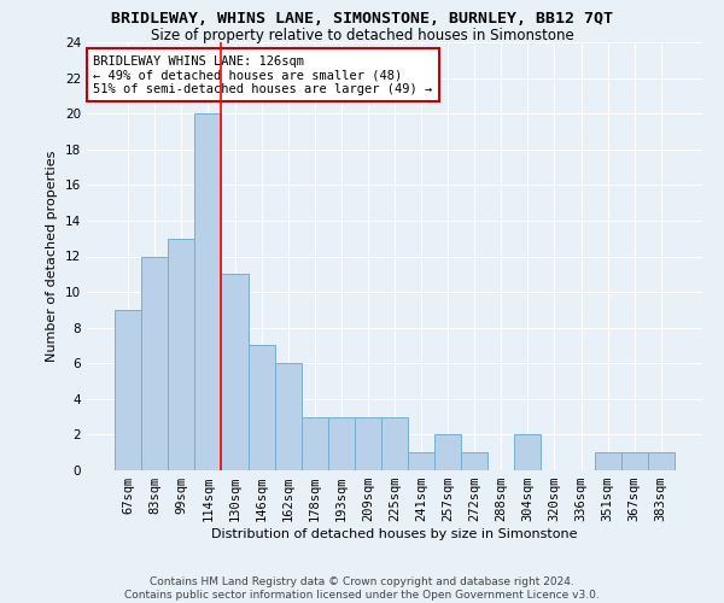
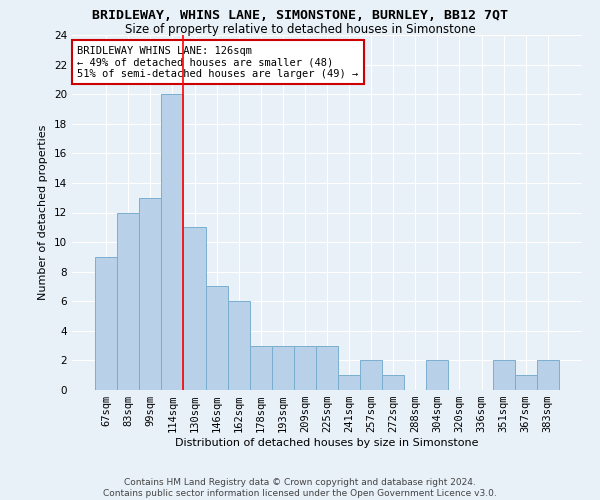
351sqm: 1 -> 2
383sqm: 1 -> 2
